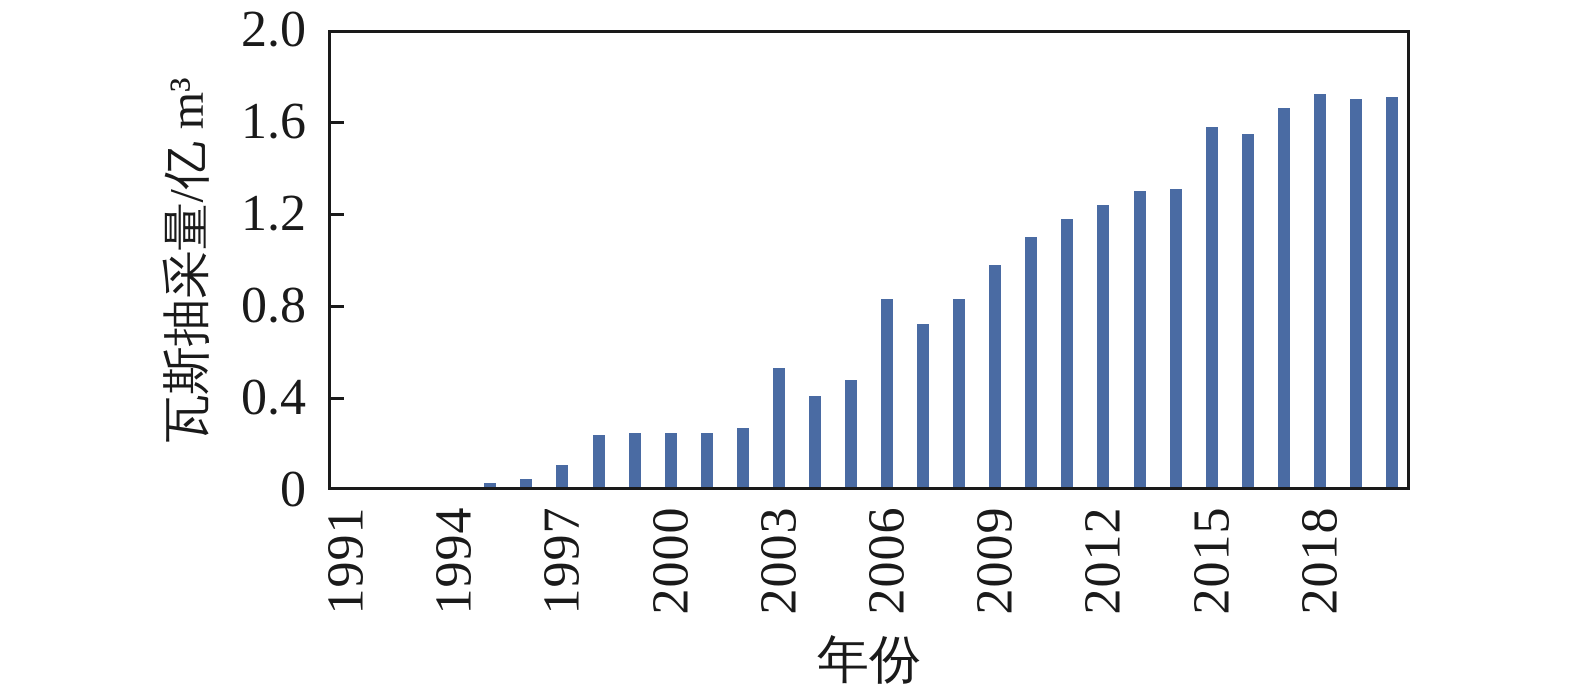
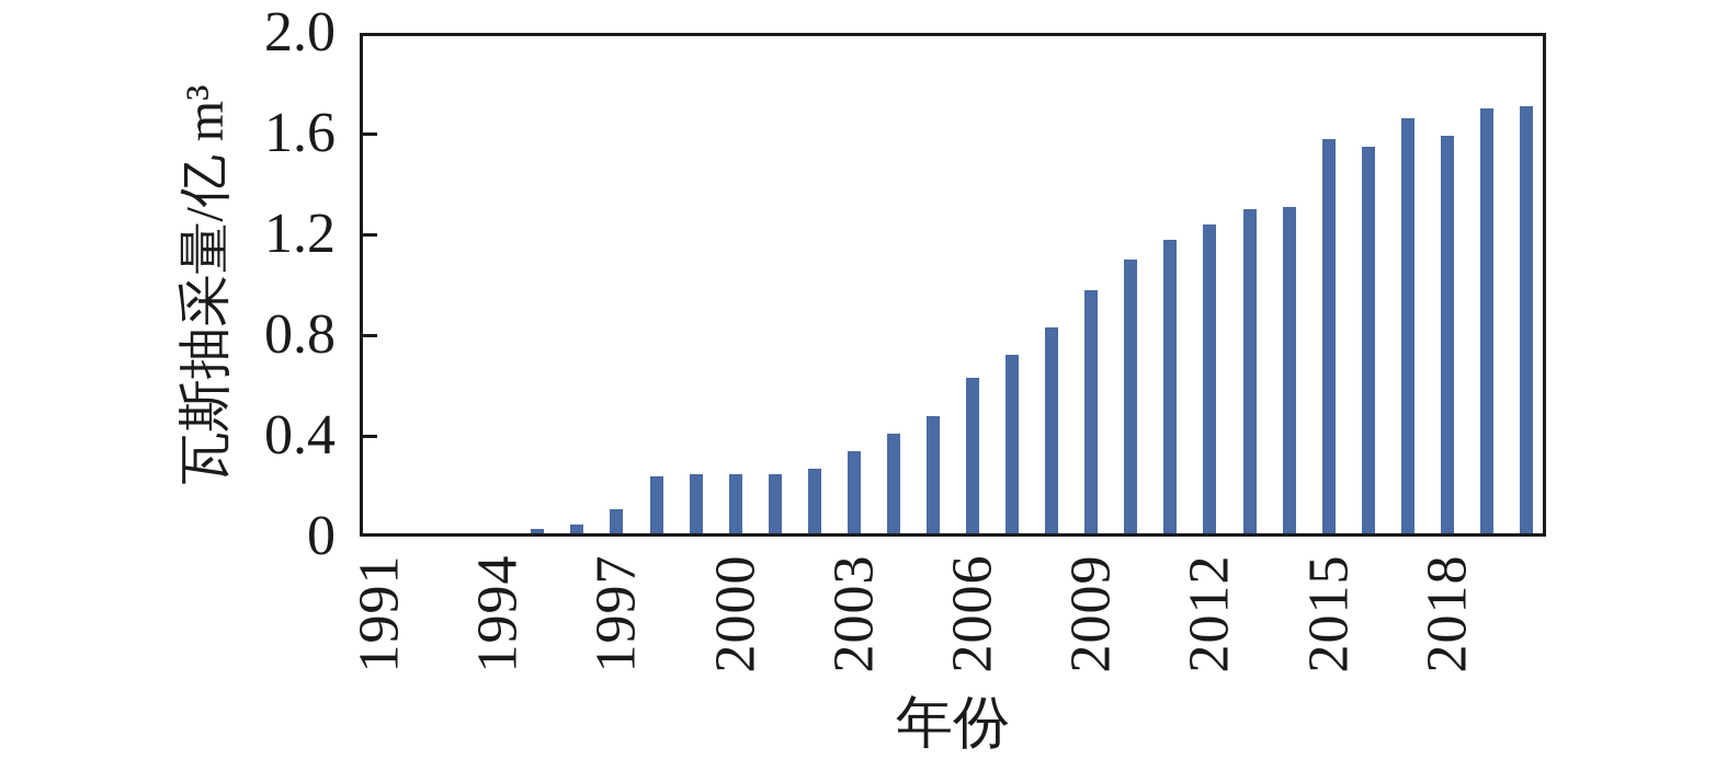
2003: 0.53 -> 0.34
2006: 0.83 -> 0.63
2018: 1.72 -> 1.59
